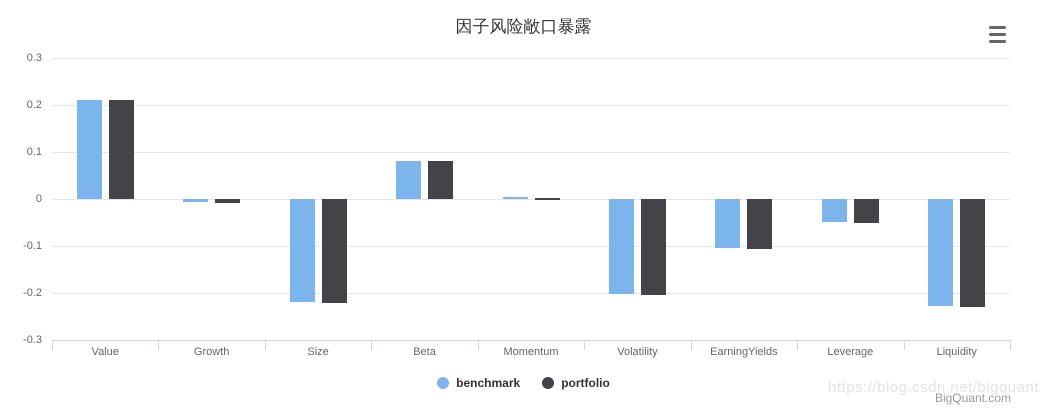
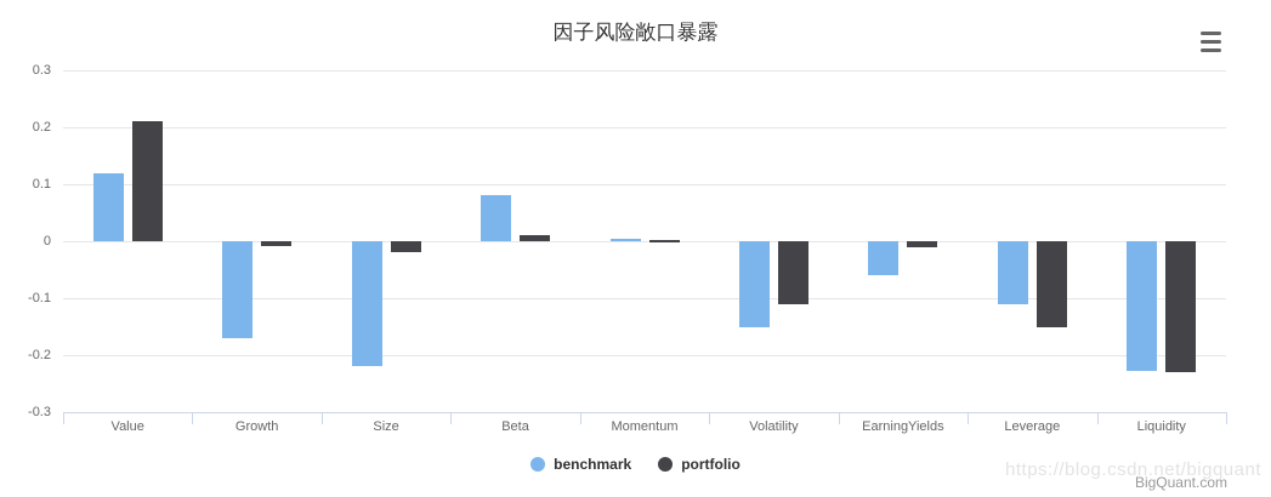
benchmark/Value: 0.21 -> 0.12
benchmark/Growth: -0.01 -> -0.17
portfolio/Size: -0.22 -> -0.02
portfolio/Beta: 0.08 -> 0.01
benchmark/Volatility: -0.20 -> -0.15
portfolio/Volatility: -0.20 -> -0.11
benchmark/EarningYields: -0.10 -> -0.06
portfolio/EarningYields: -0.11 -> -0.01
benchmark/Leverage: -0.05 -> -0.11
portfolio/Leverage: -0.05 -> -0.15
